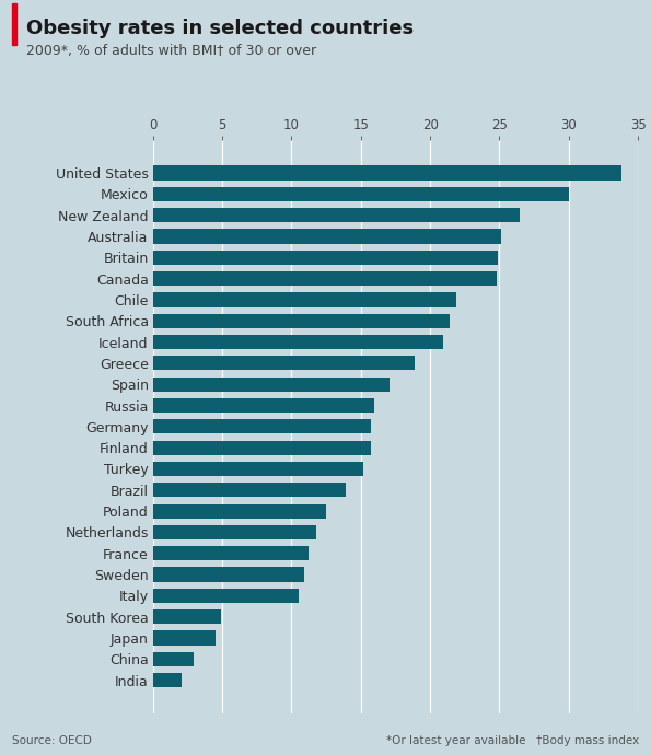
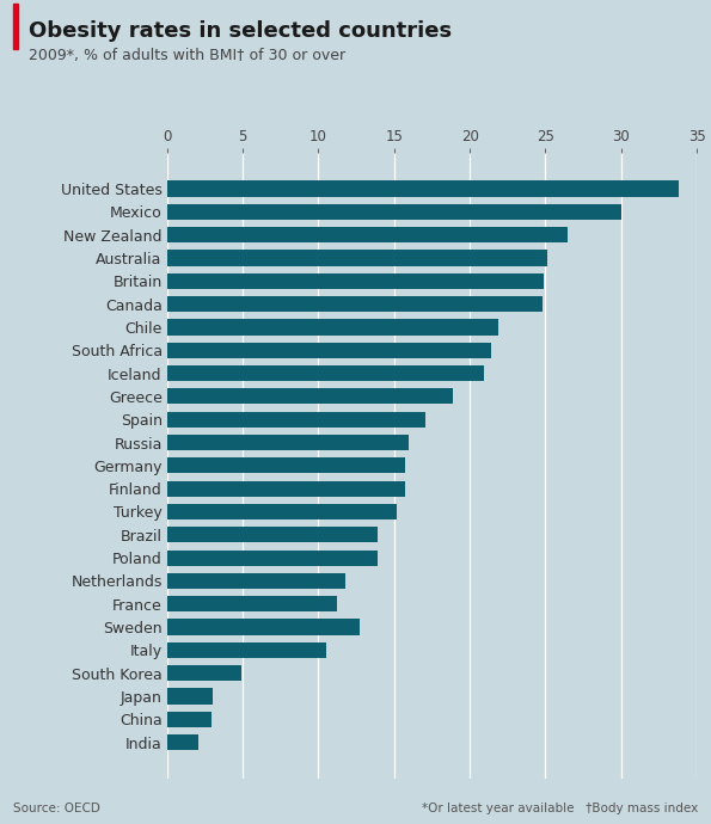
Poland: 12.5 -> 13.9
Sweden: 10.9 -> 12.7
Japan: 4.5 -> 3.0
